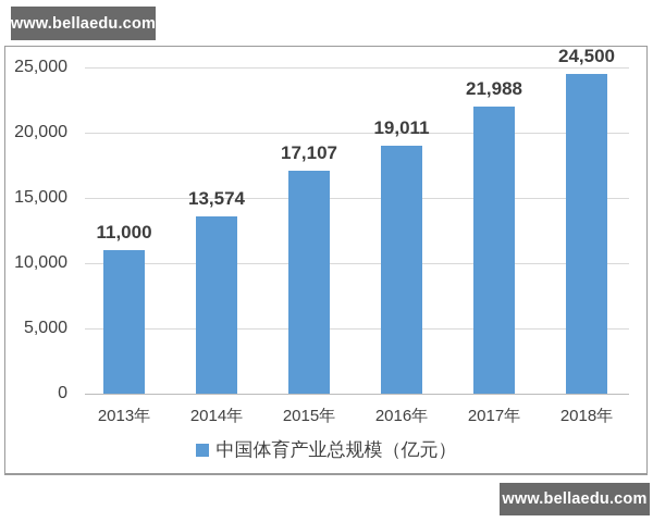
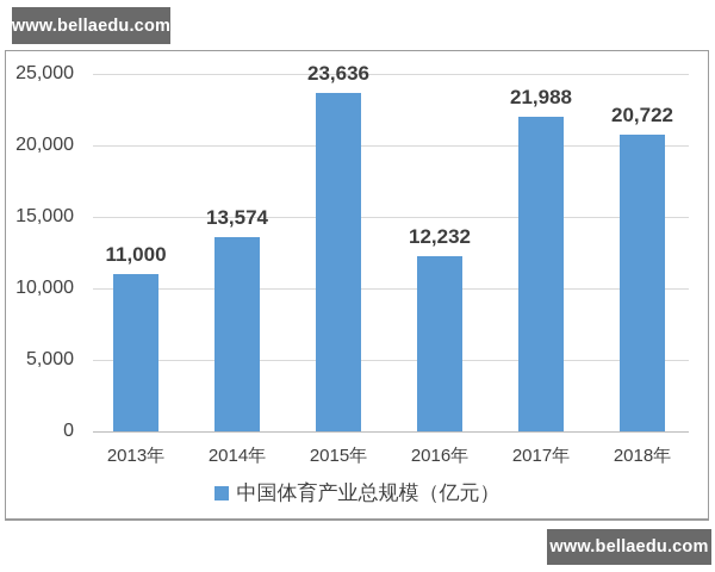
2015年: 17,107 -> 23,636
2016年: 19,011 -> 12,232
2018年: 24,500 -> 20,722
